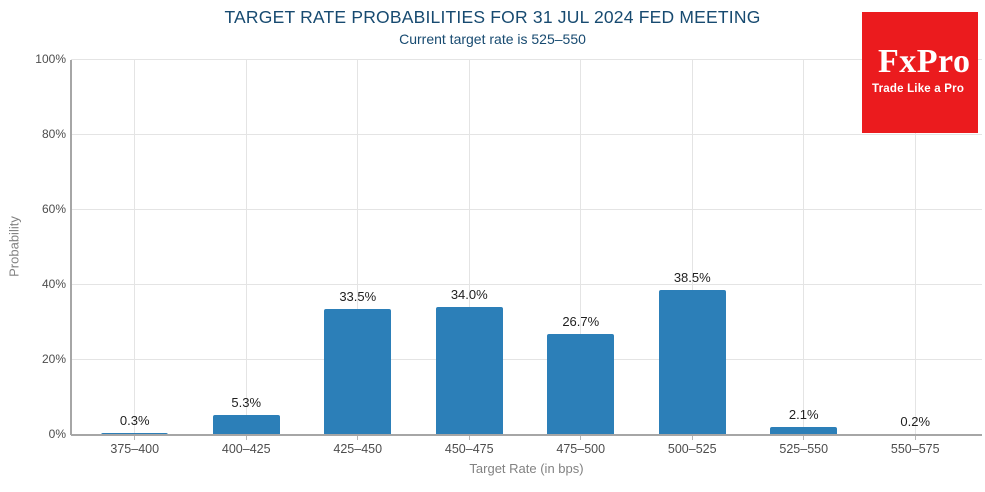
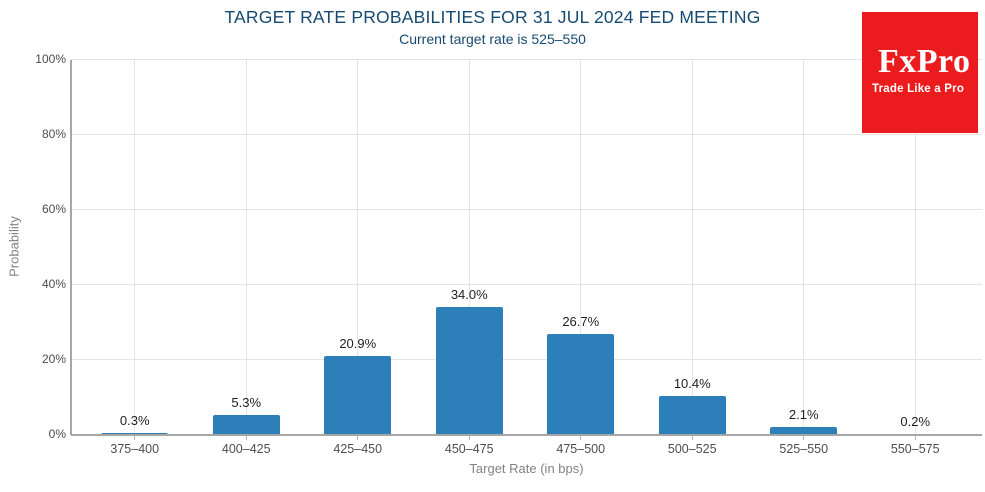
425–450: 33.5% -> 20.9%
500–525: 38.5% -> 10.4%
